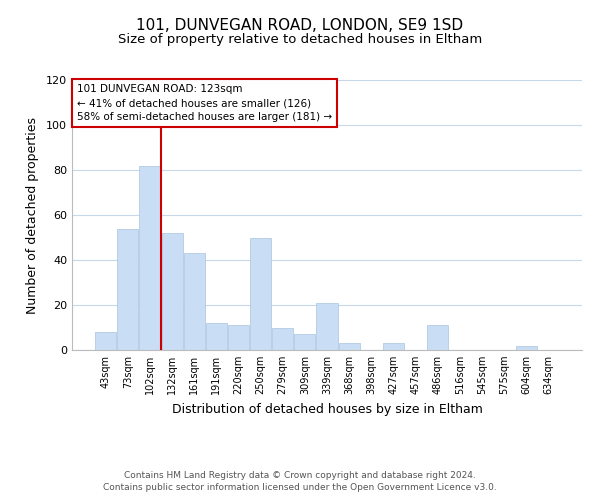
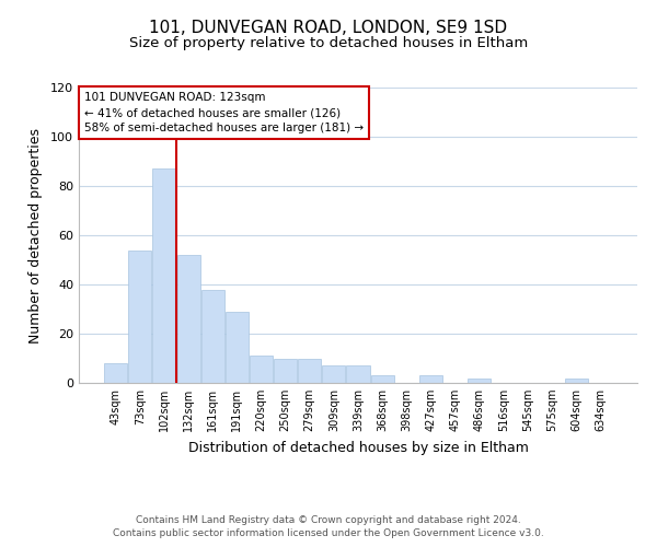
102sqm: 82 -> 87
161sqm: 43 -> 38
191sqm: 12 -> 29
250sqm: 50 -> 10
339sqm: 21 -> 7
486sqm: 11 -> 2
